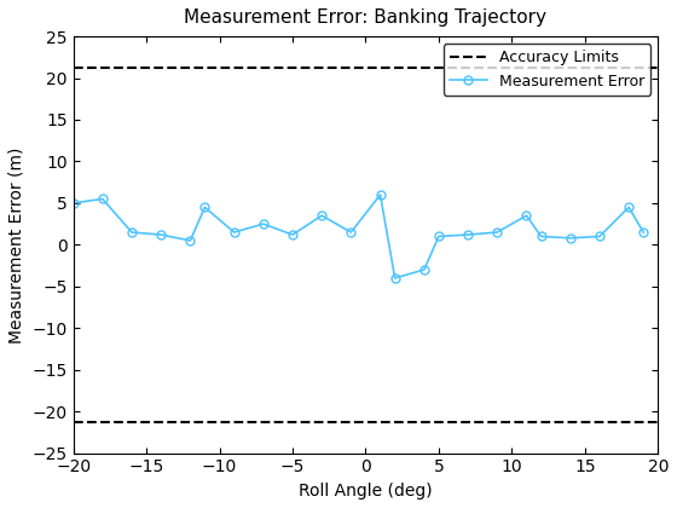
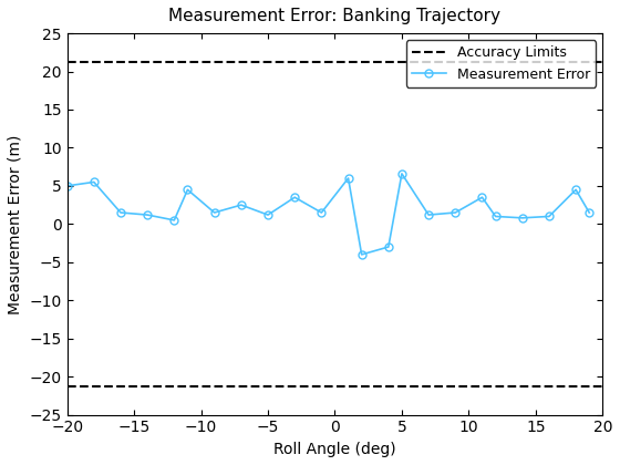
5: 1.0 -> 6.6
